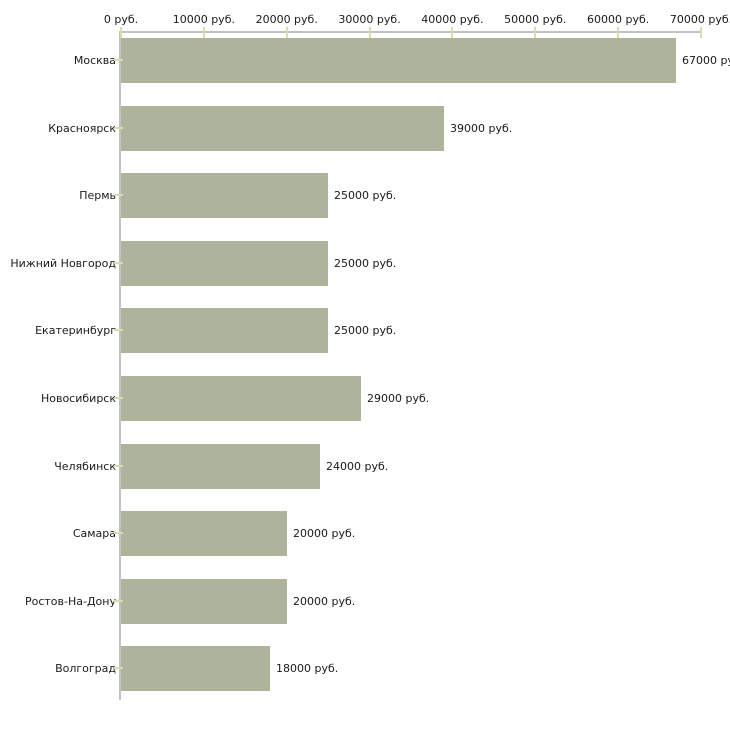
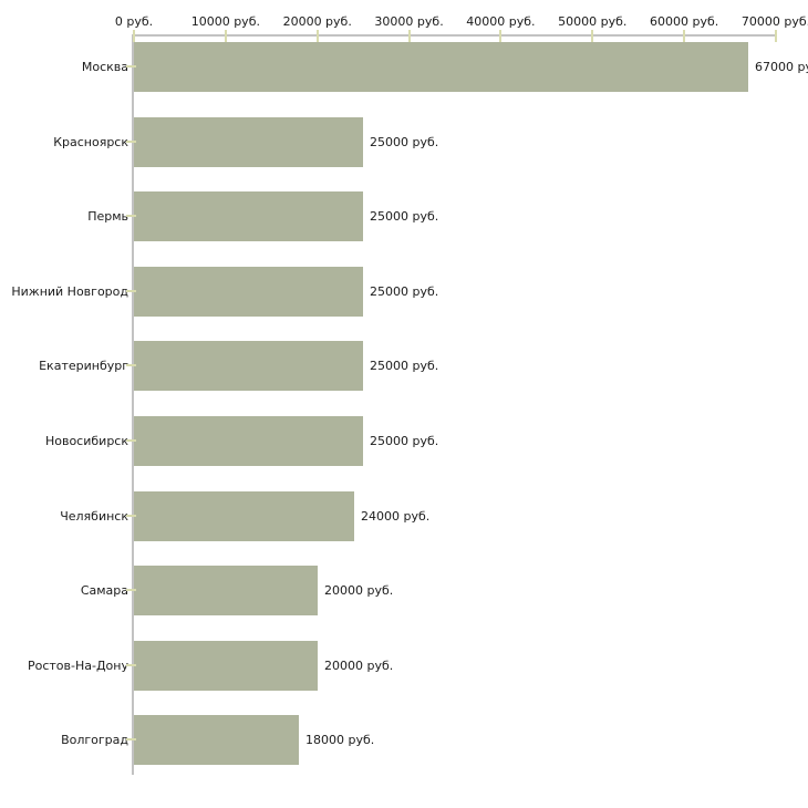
Красноярск: 39000 -> 25000
Новосибирск: 29000 -> 25000
